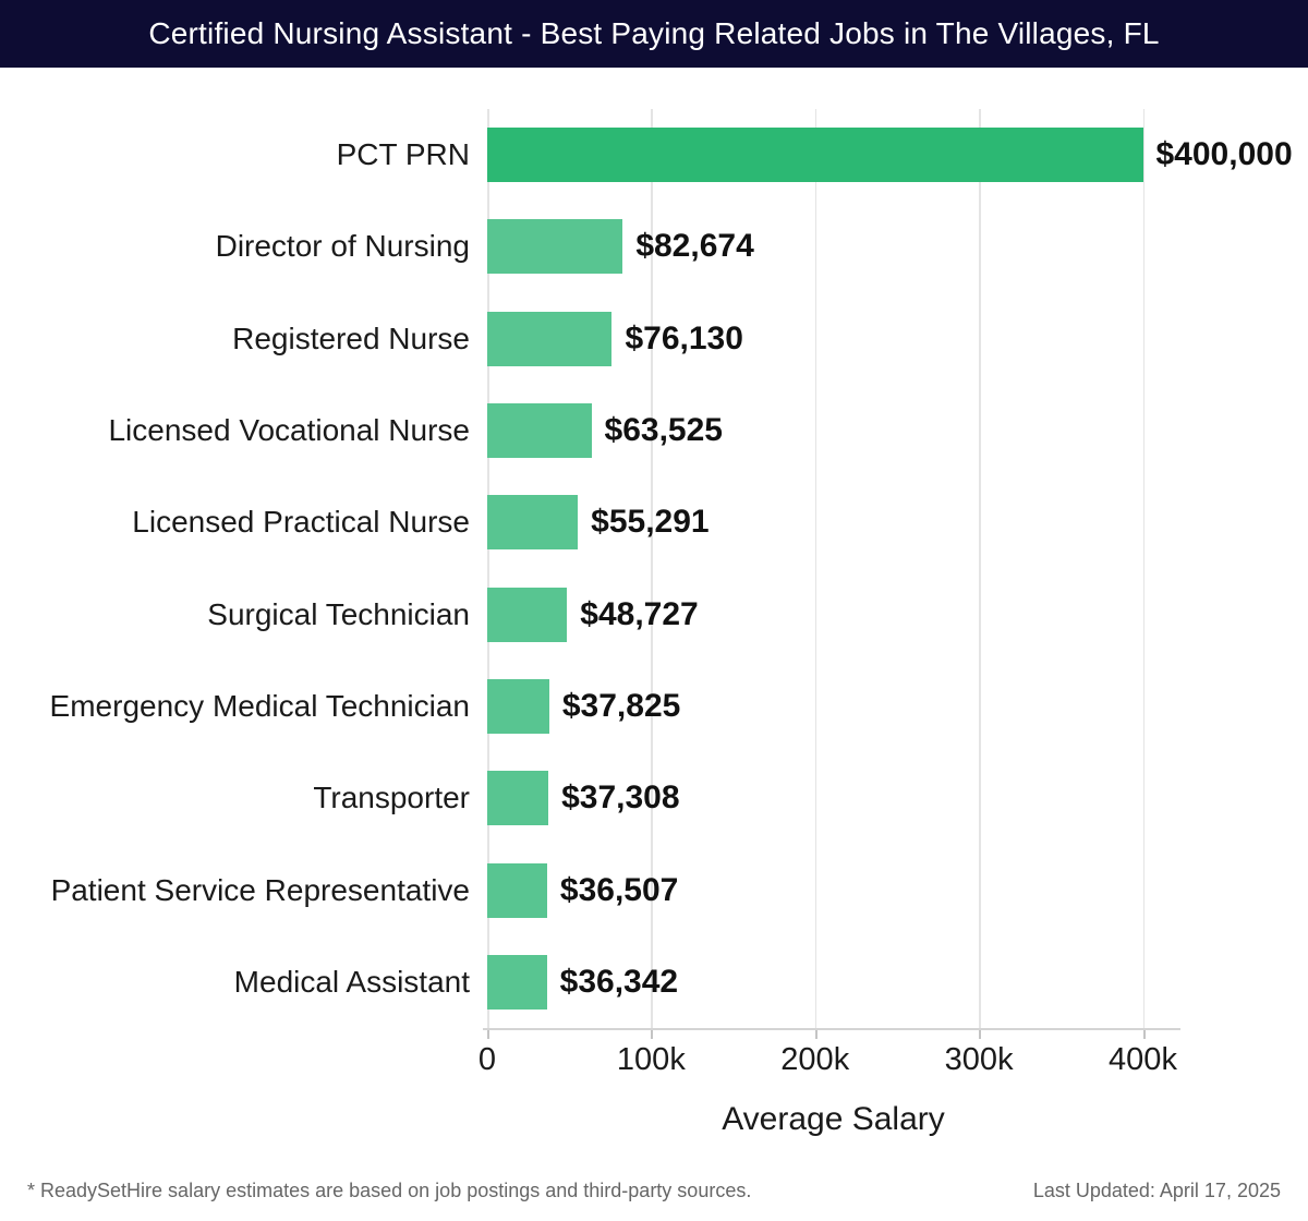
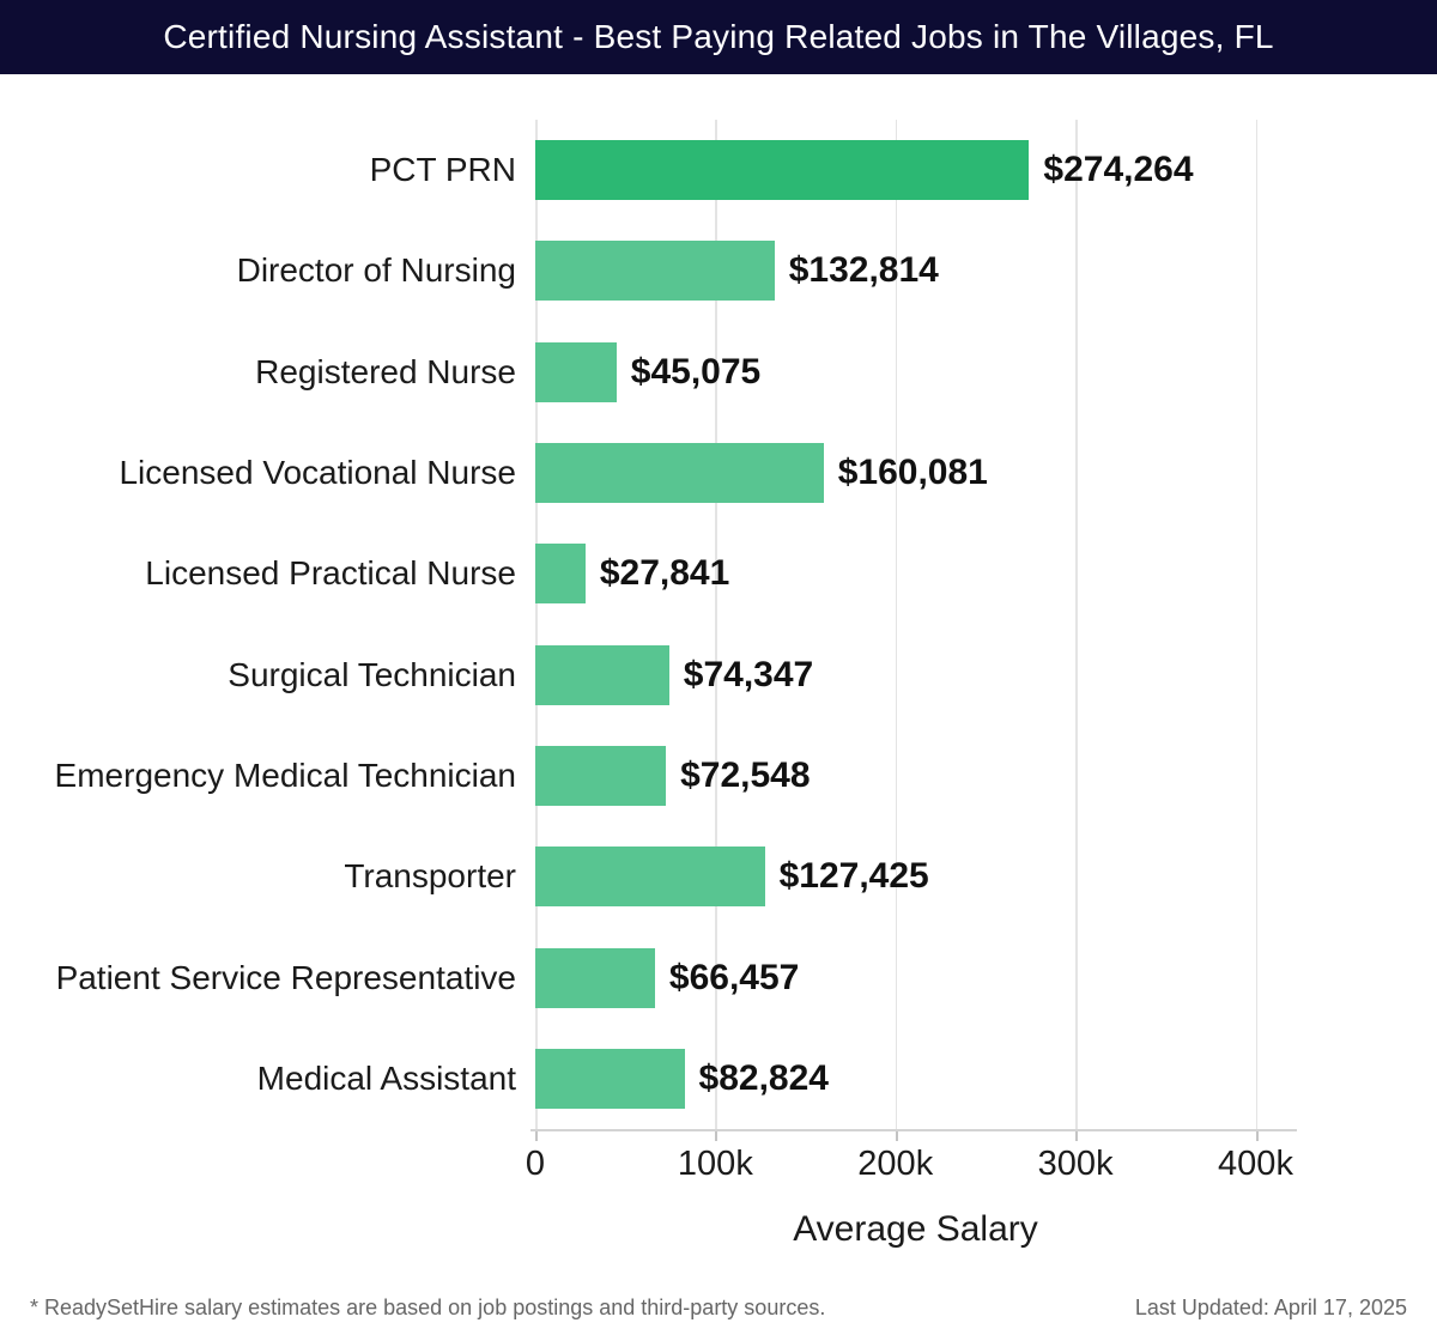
PCT PRN: $400,000 -> $274,264
Director of Nursing: $82,674 -> $132,814
Registered Nurse: $76,130 -> $45,075
Licensed Vocational Nurse: $63,525 -> $160,081
Licensed Practical Nurse: $55,291 -> $27,841
Surgical Technician: $48,727 -> $74,347
Emergency Medical Technician: $37,825 -> $72,548
Transporter: $37,308 -> $127,425
Patient Service Representative: $36,507 -> $66,457
Medical Assistant: $36,342 -> $82,824
